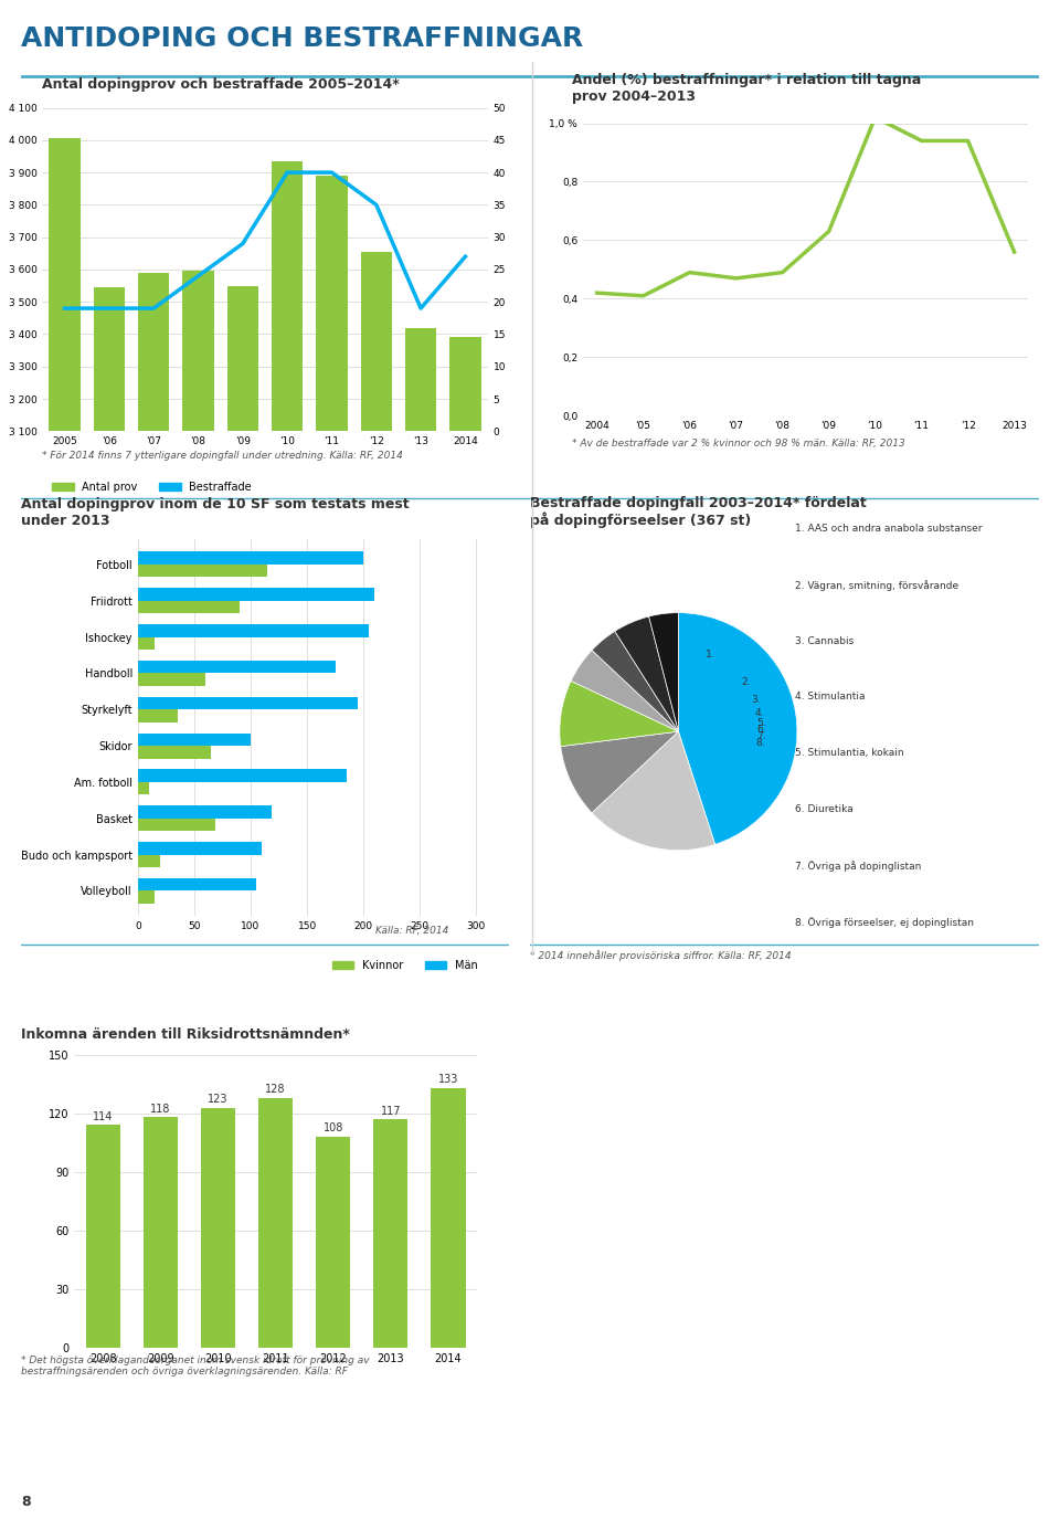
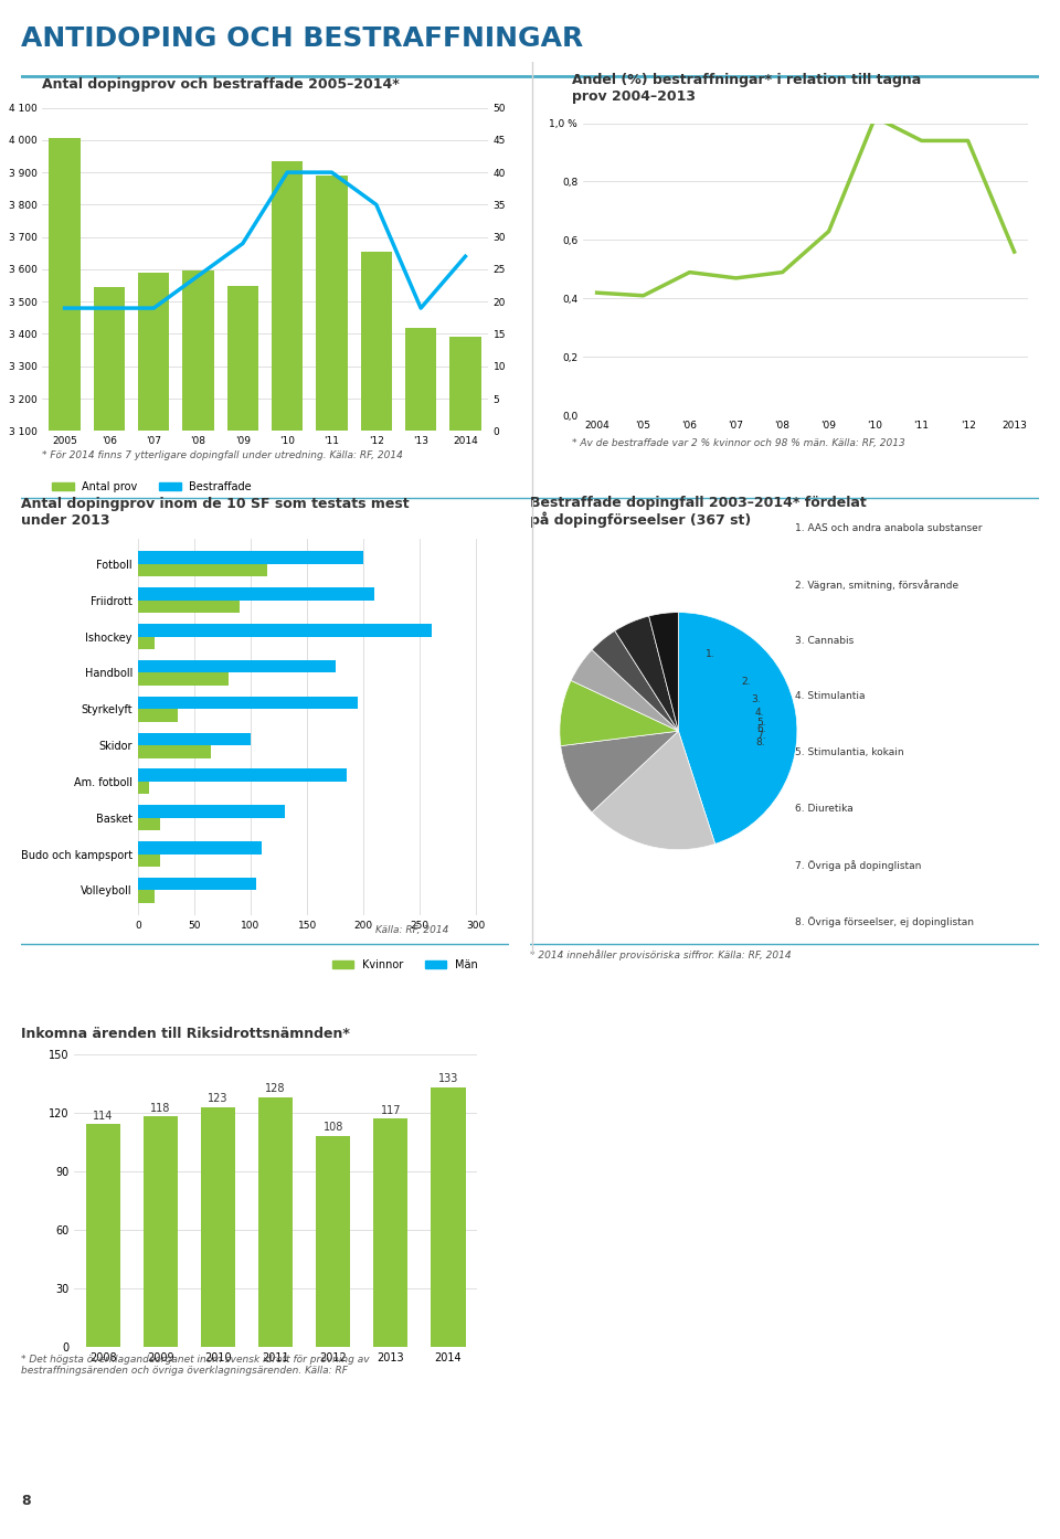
Män/Ishockey: 205 -> 260
Kvinnor/Handboll: 60 -> 80
Män/Basket: 119 -> 130
Kvinnor/Basket: 69 -> 20
